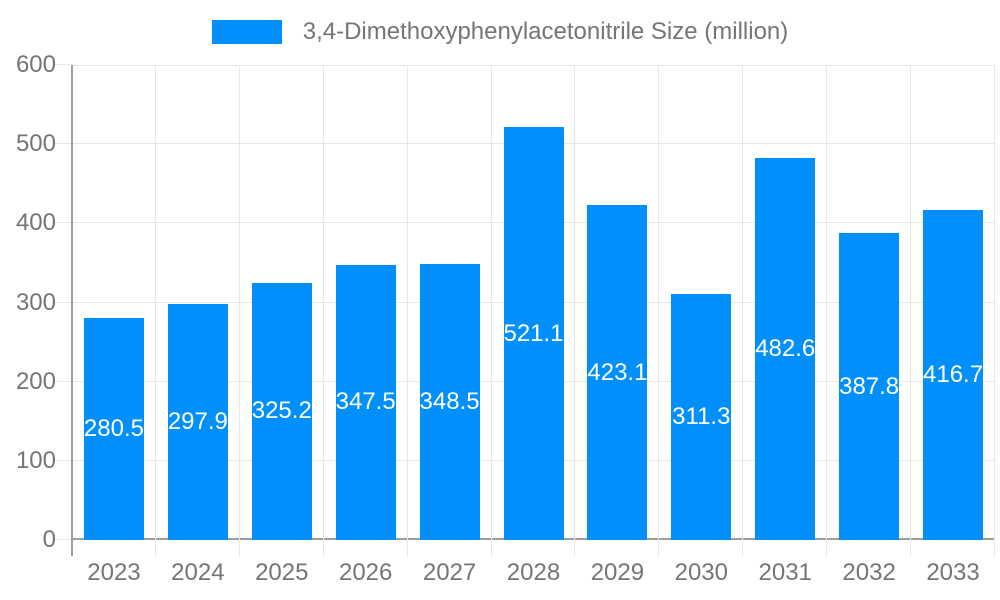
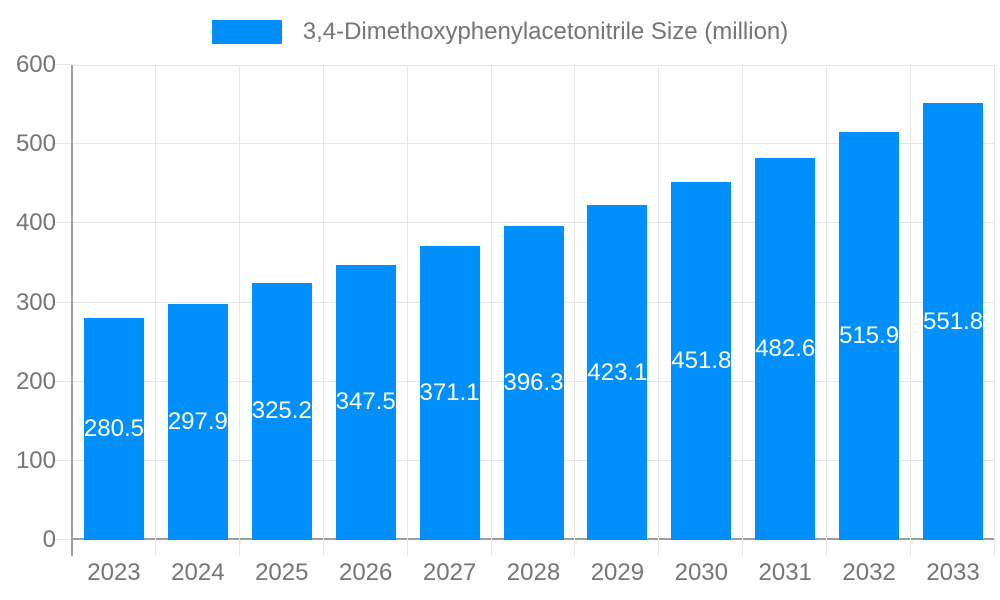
2027: 348.5 -> 371.1
2028: 521.1 -> 396.3
2030: 311.3 -> 451.8
2032: 387.8 -> 515.9
2033: 416.7 -> 551.8
